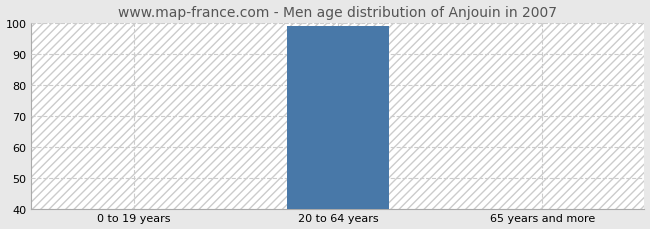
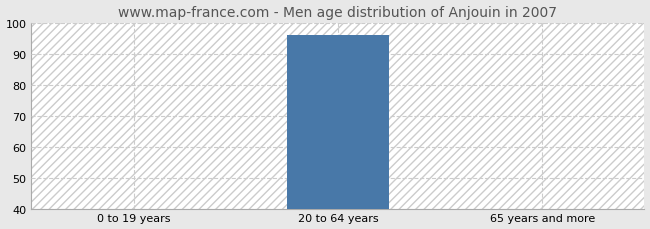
20 to 64 years: 99.0 -> 96.0
